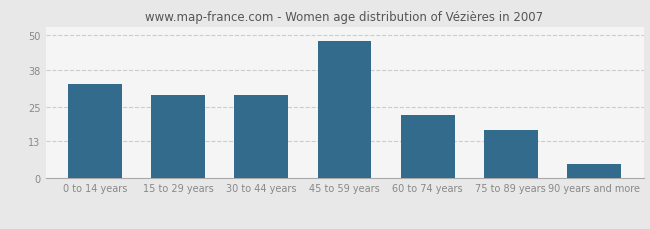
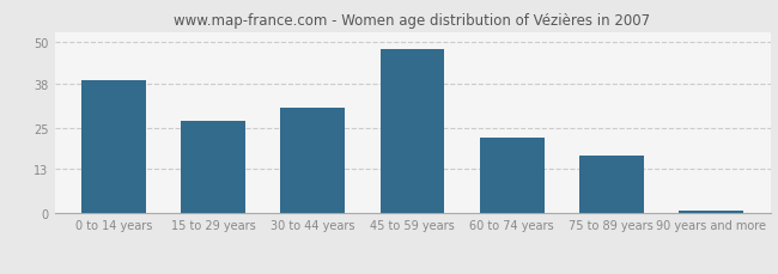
0 to 14 years: 33 -> 39
15 to 29 years: 29 -> 27
30 to 44 years: 29 -> 31
90 years and more: 5 -> 1
